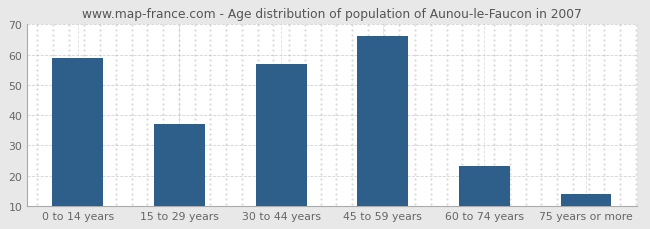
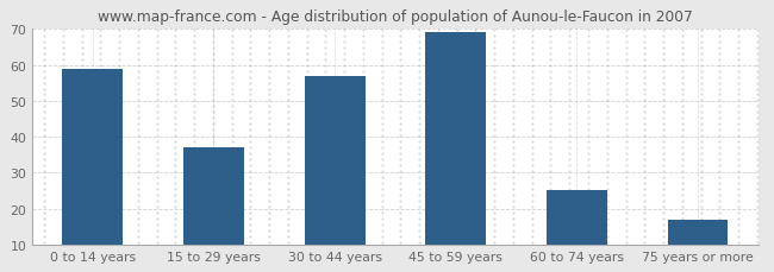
45 to 59 years: 66 -> 69
60 to 74 years: 23 -> 25
75 years or more: 14 -> 17
